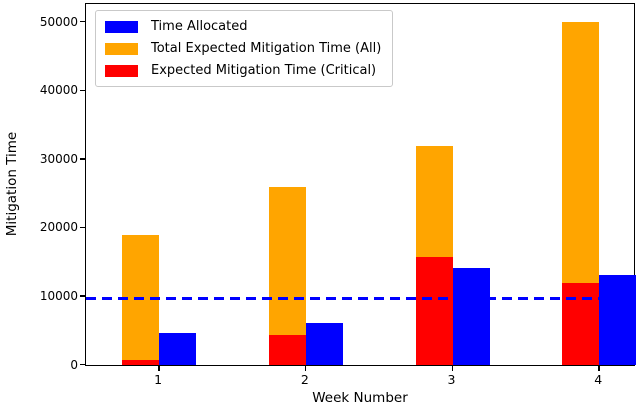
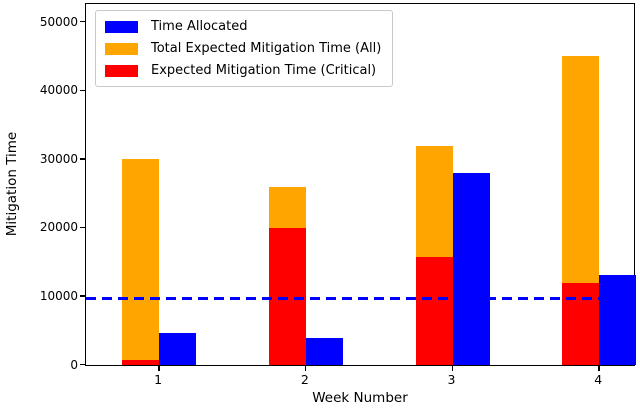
Total Expected Mitigation Time (All)/1: 19000 -> 30000
Time Allocated/2: 6000 -> 4000
Expected Mitigation Time (Critical)/2: 4000 -> 20000
Time Allocated/3: 14000 -> 28000
Total Expected Mitigation Time (All)/4: 50000 -> 45000
